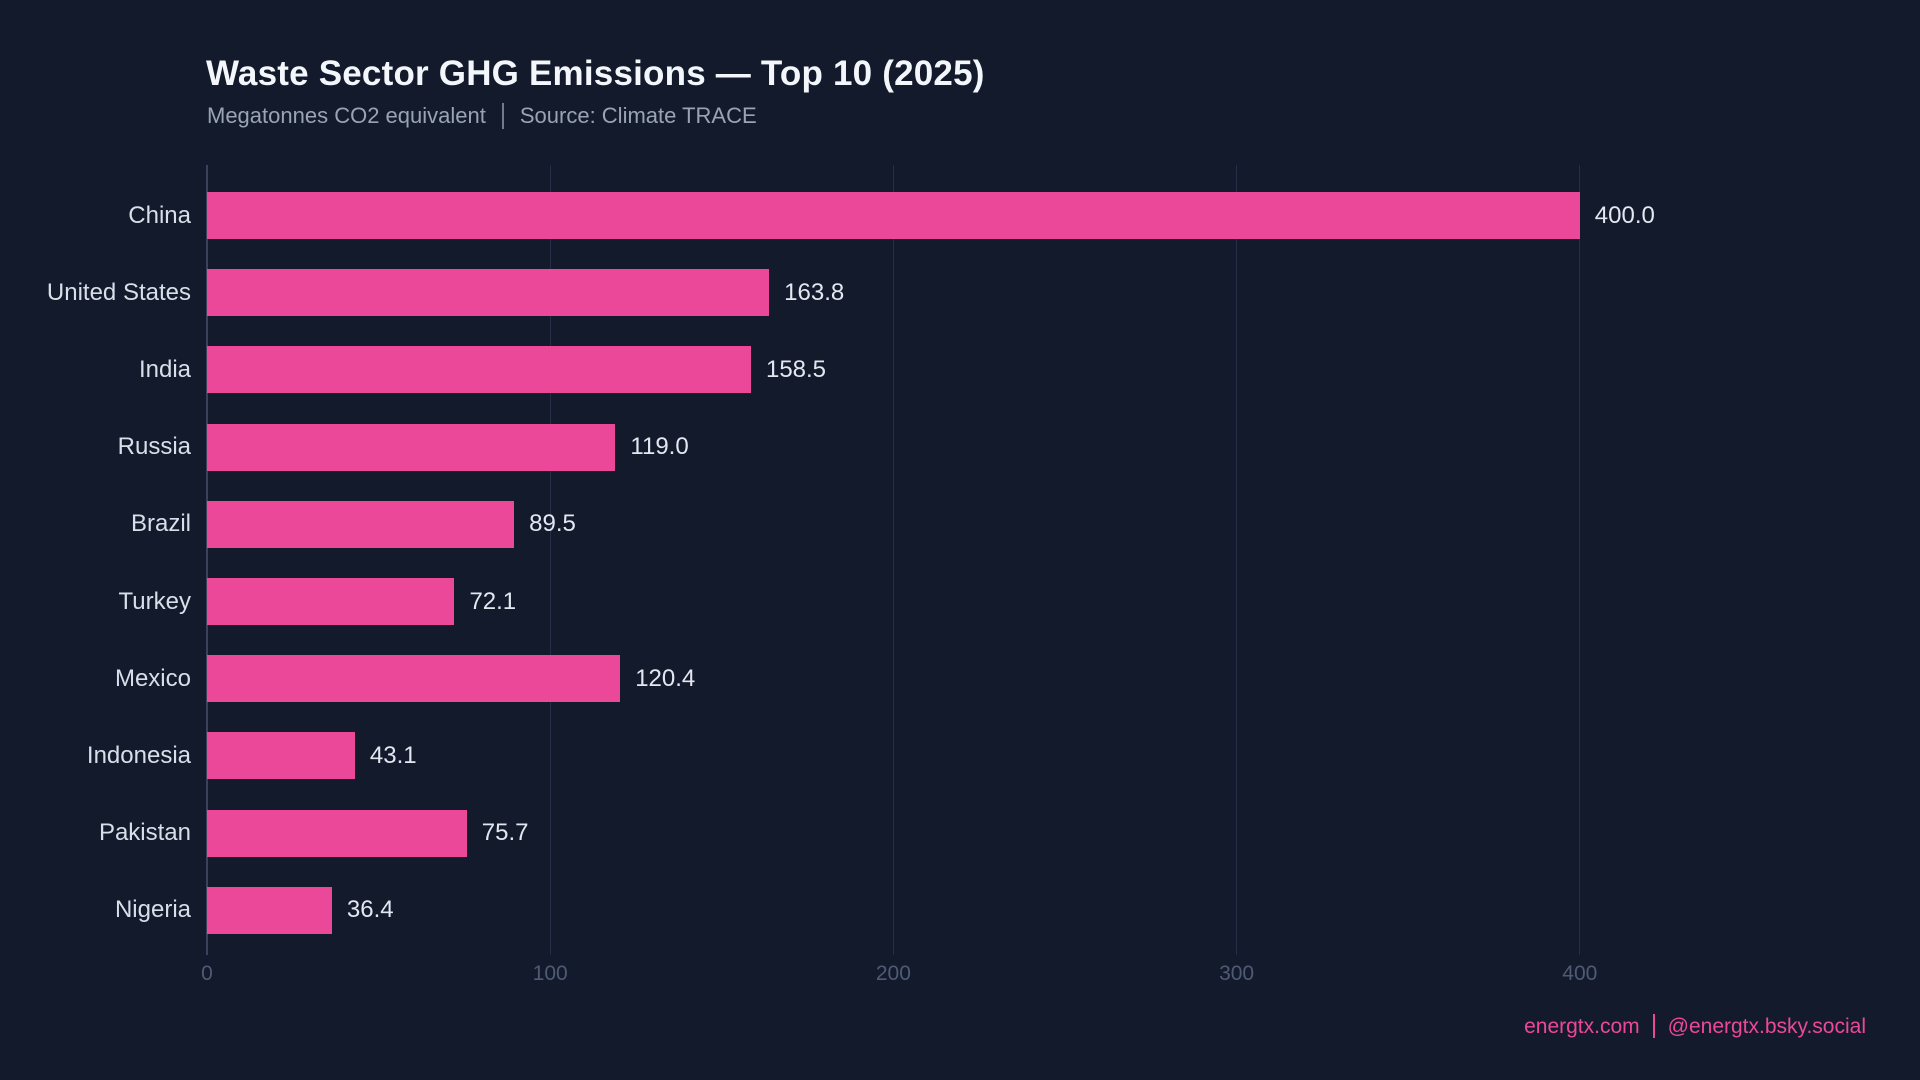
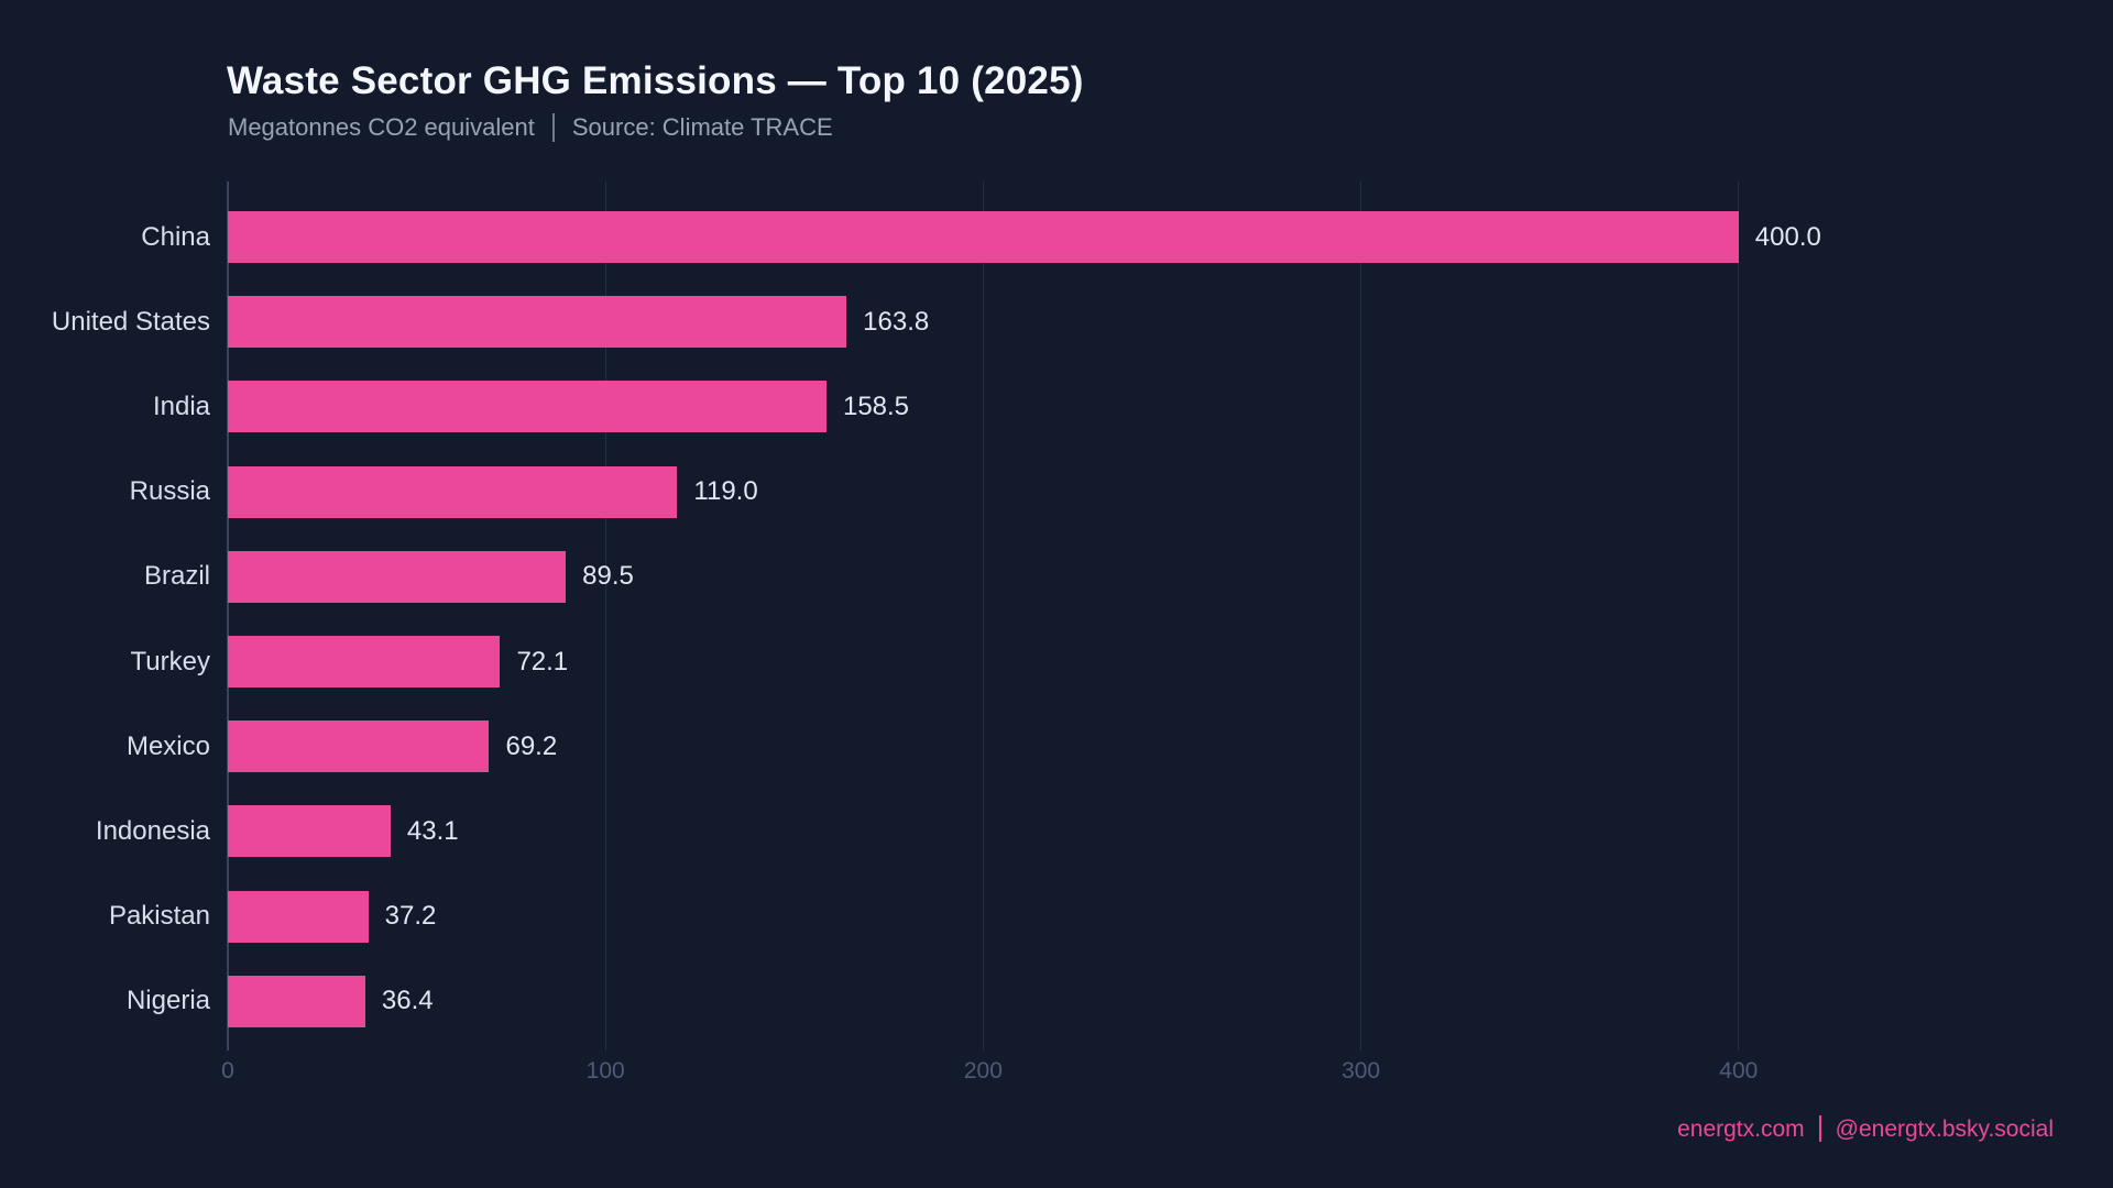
Mexico: 120.4 -> 69.2
Pakistan: 75.7 -> 37.2
